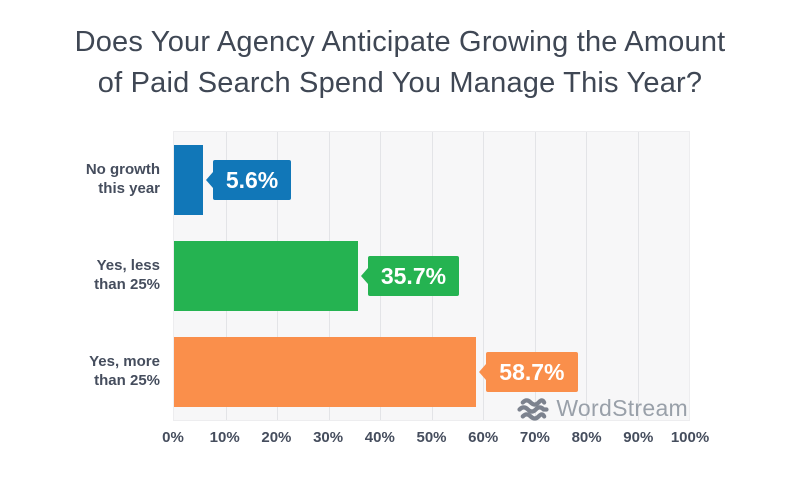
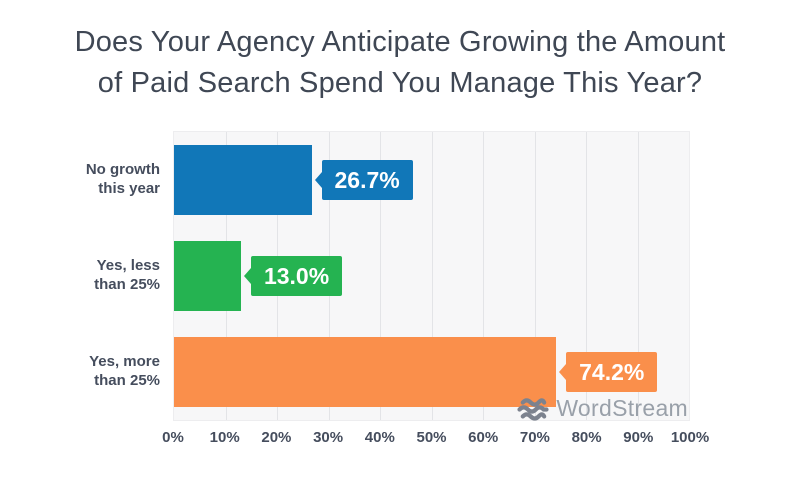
No growth this year: 5.6% -> 26.7%
Yes, less than 25%: 35.7% -> 13.0%
Yes, more than 25%: 58.7% -> 74.2%
